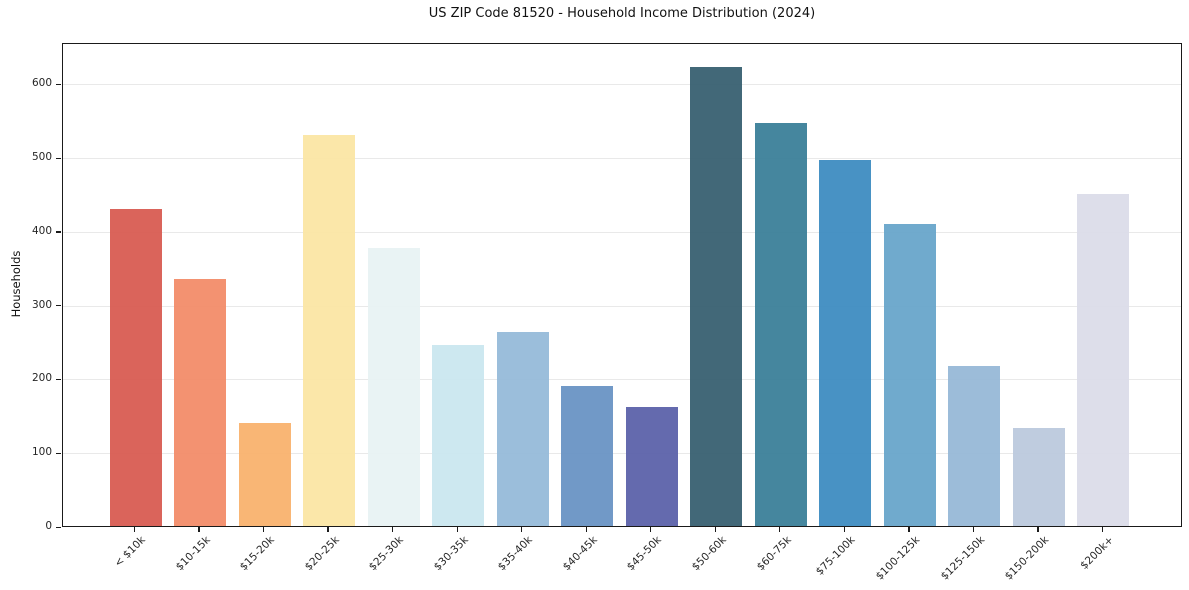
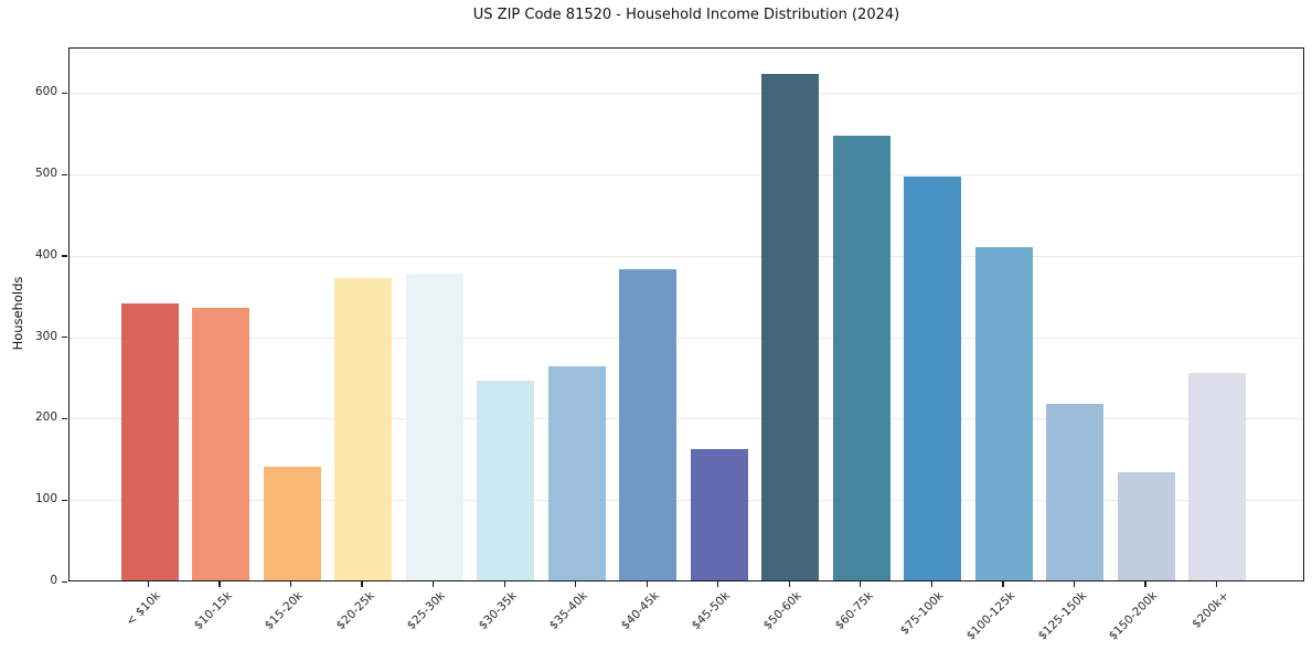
< $10k: 430 -> 340
$20-25k: 530 -> 370
$40-45k: 190 -> 380
$200k+: 450 -> 260
